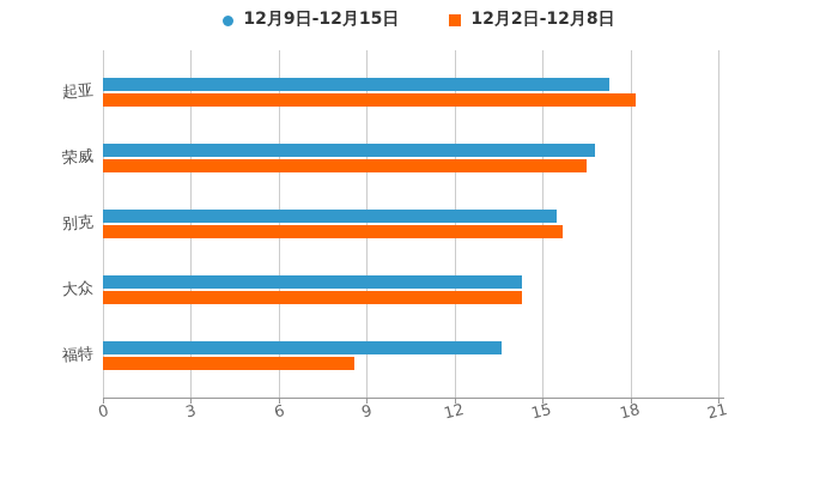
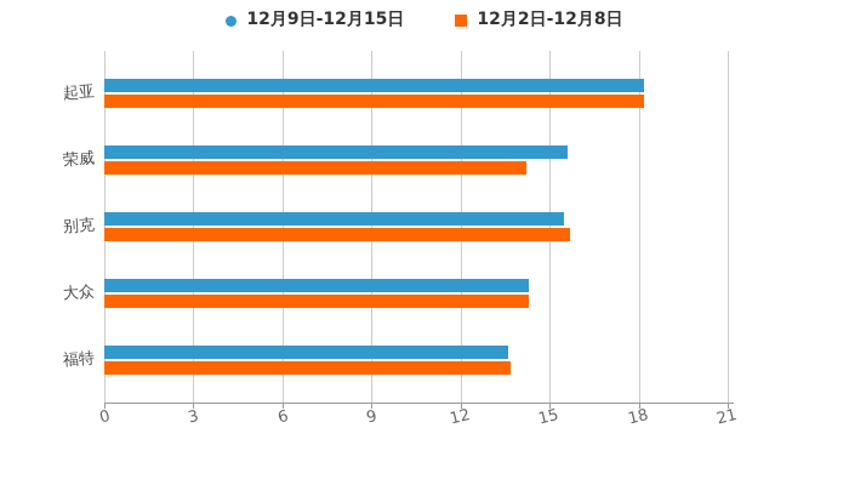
12月9日-12月15日/起亚: 17.3 -> 18.2
12月9日-12月15日/荣威: 16.8 -> 15.6
12月2日-12月8日/荣威: 16.5 -> 14.2
12月2日-12月8日/福特: 8.6 -> 13.7
